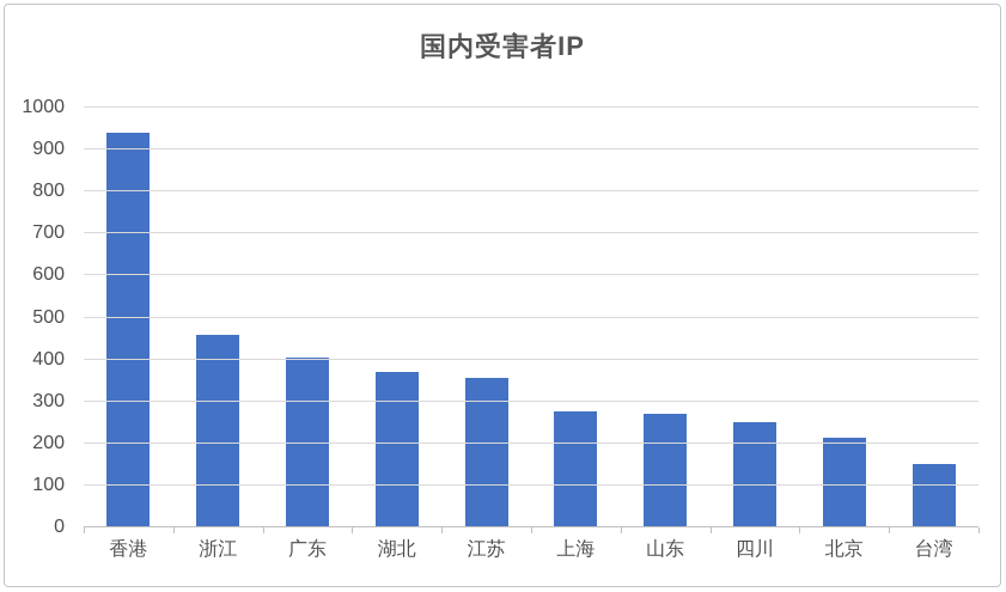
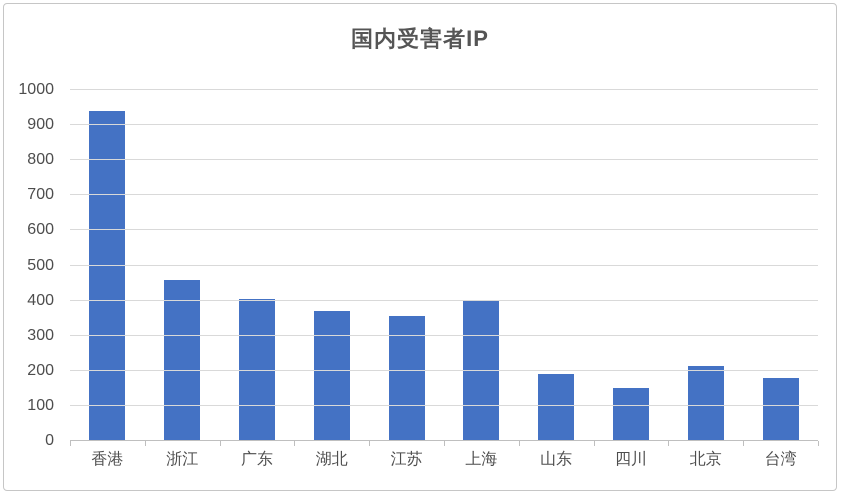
上海: 280 -> 400
山东: 270 -> 190
四川: 250 -> 150
台湾: 150 -> 180
